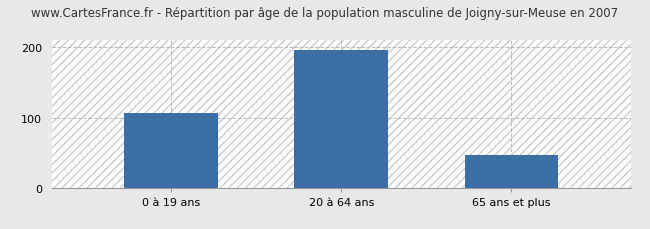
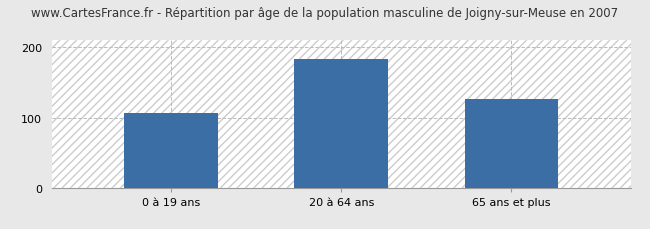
20 à 64 ans: 197 -> 184
65 ans et plus: 47 -> 126
